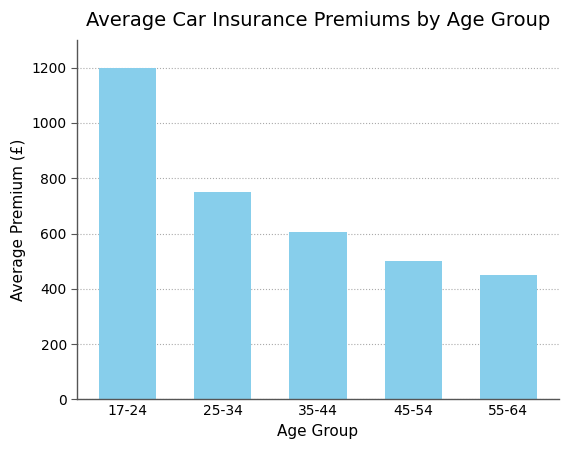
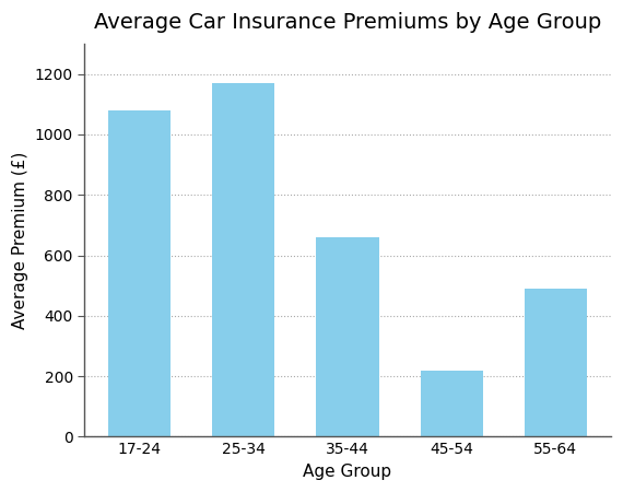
17-24: 1200 -> 1080
25-34: 750 -> 1170
35-44: 605 -> 660
45-54: 500 -> 220
55-64: 450 -> 490
